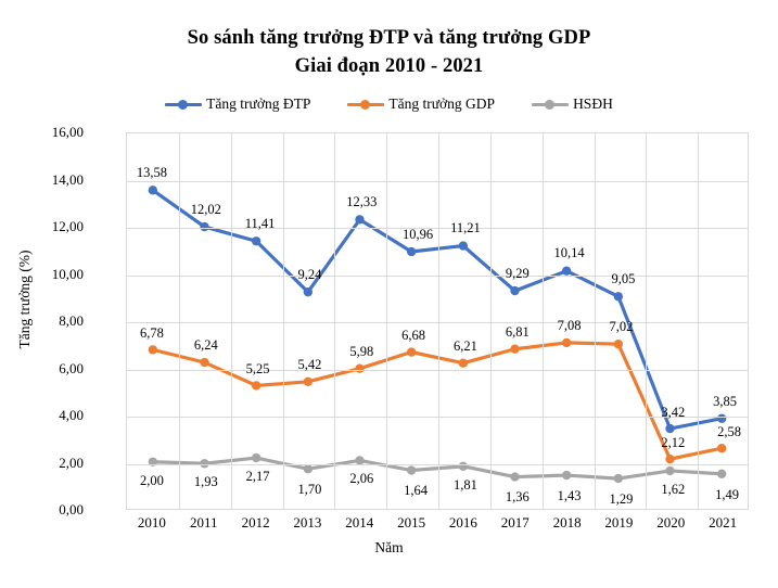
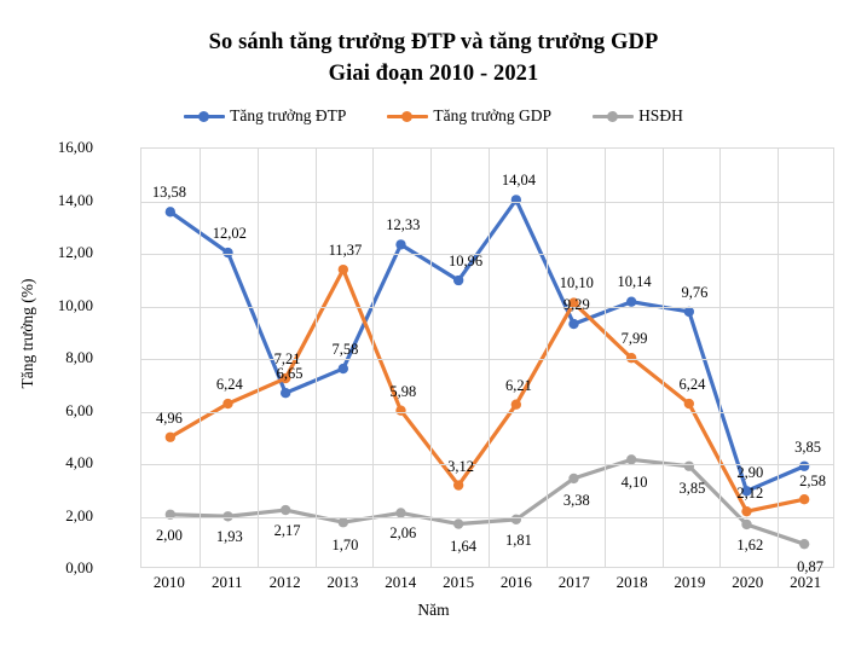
Tăng trưởng GDP/2010: 6,78 -> 4,96
Tăng trưởng ĐTP/2012: 11,41 -> 6,65
Tăng trưởng GDP/2012: 5,25 -> 7,21
Tăng trưởng ĐTP/2013: 9,24 -> 7,58
Tăng trưởng GDP/2013: 5,42 -> 11,37
Tăng trưởng GDP/2015: 6,68 -> 3,12
Tăng trưởng ĐTP/2016: 11,21 -> 14,04
Tăng trưởng GDP/2017: 6,81 -> 10,10
HSĐH/2017: 1,36 -> 3,38
Tăng trưởng GDP/2018: 7,08 -> 7,99
HSĐH/2018: 1,43 -> 4,10
Tăng trưởng ĐTP/2019: 9,05 -> 9,76
Tăng trưởng GDP/2019: 7,02 -> 6,24
HSĐH/2019: 1,29 -> 3,85
Tăng trưởng ĐTP/2020: 3,42 -> 2,90
HSĐH/2021: 1,49 -> 0,87
